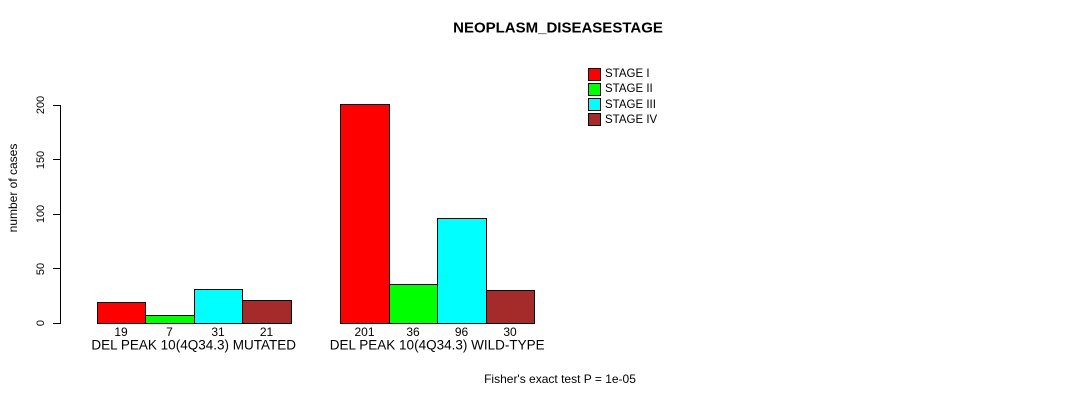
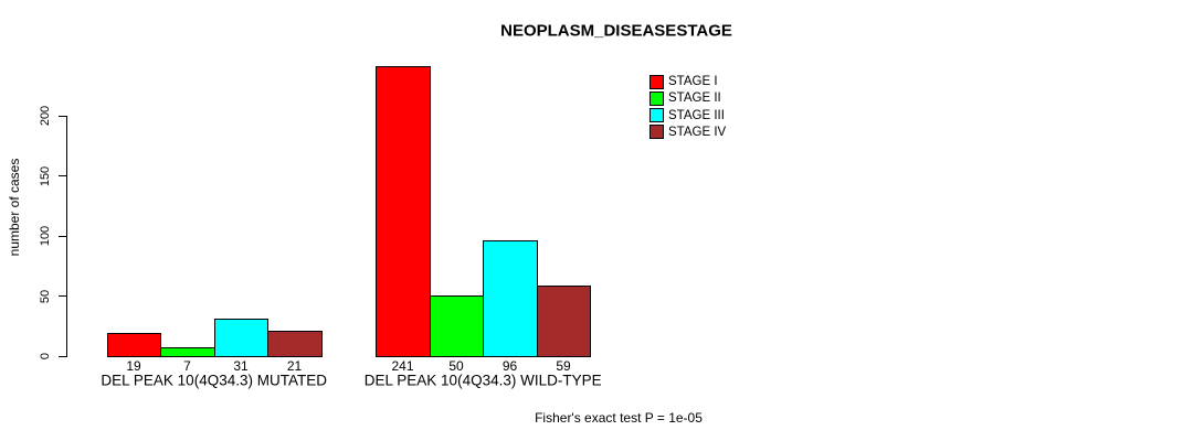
STAGE I/DEL PEAK 10(4Q34.3) WILD-TYPE: 201 -> 241
STAGE II/DEL PEAK 10(4Q34.3) WILD-TYPE: 36 -> 50
STAGE IV/DEL PEAK 10(4Q34.3) WILD-TYPE: 30 -> 59
